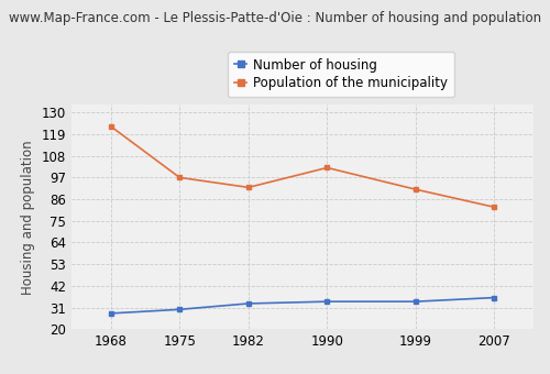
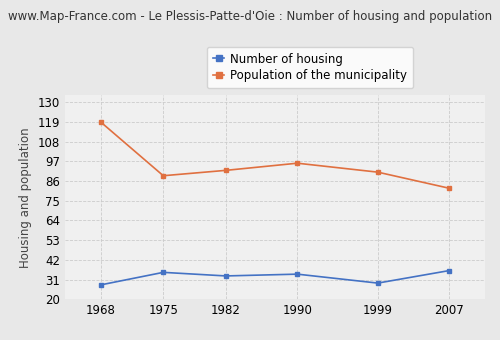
Population of the municipality/1968: 123 -> 119
Number of housing/1975: 30 -> 35
Population of the municipality/1975: 97 -> 89
Population of the municipality/1990: 102 -> 96
Number of housing/1999: 34 -> 29
